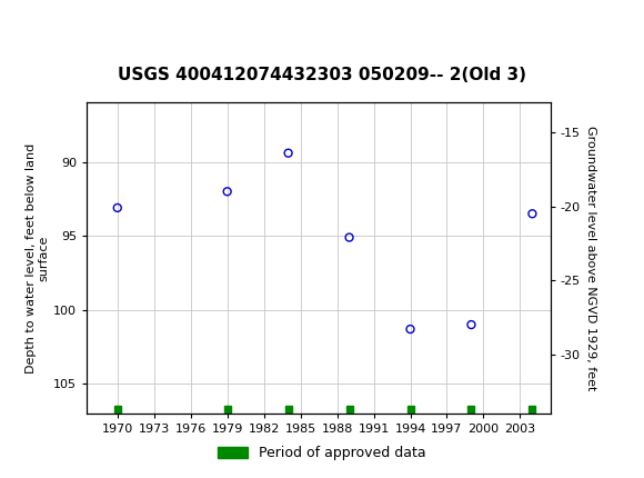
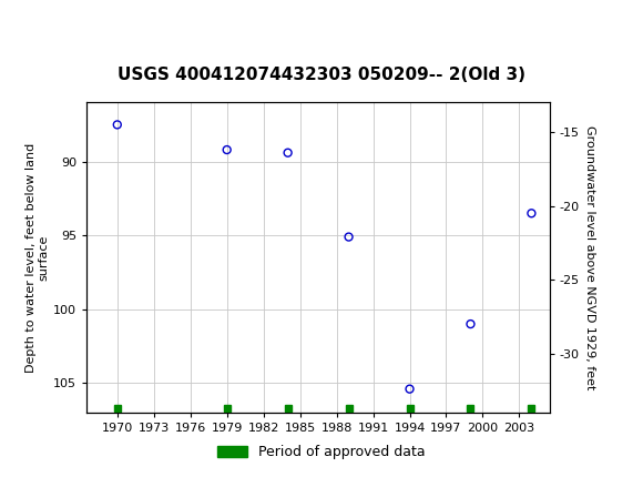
1970: 93.1 -> 87.5
1979: 92.0 -> 89.2
1994: 101.3 -> 105.4
